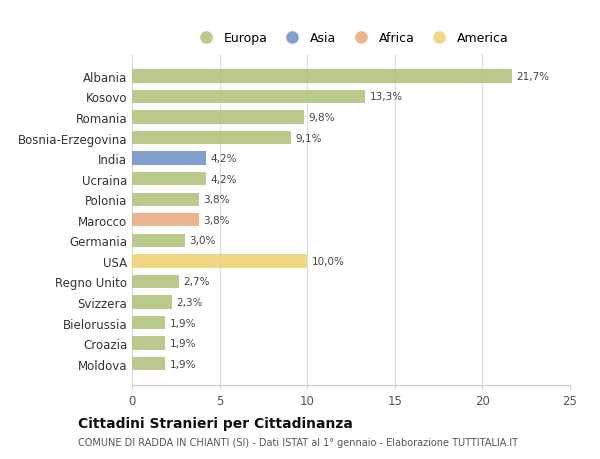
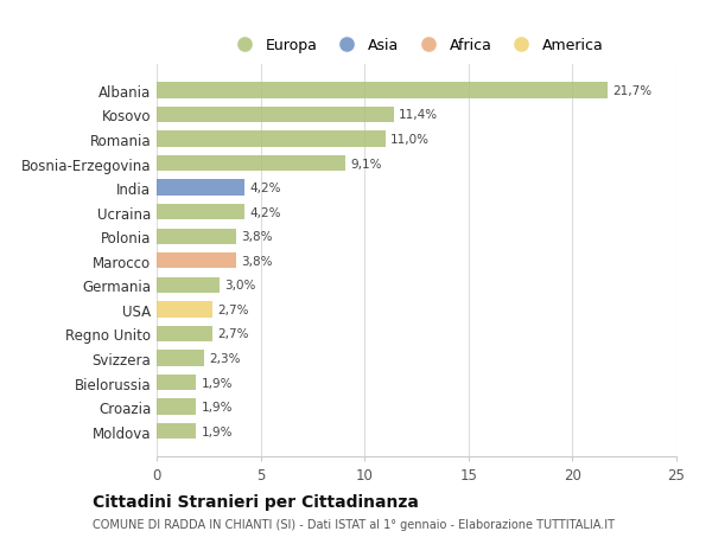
Kosovo: 13,3% -> 11,4%
Romania: 9,8% -> 11,0%
USA: 10,0% -> 2,7%
